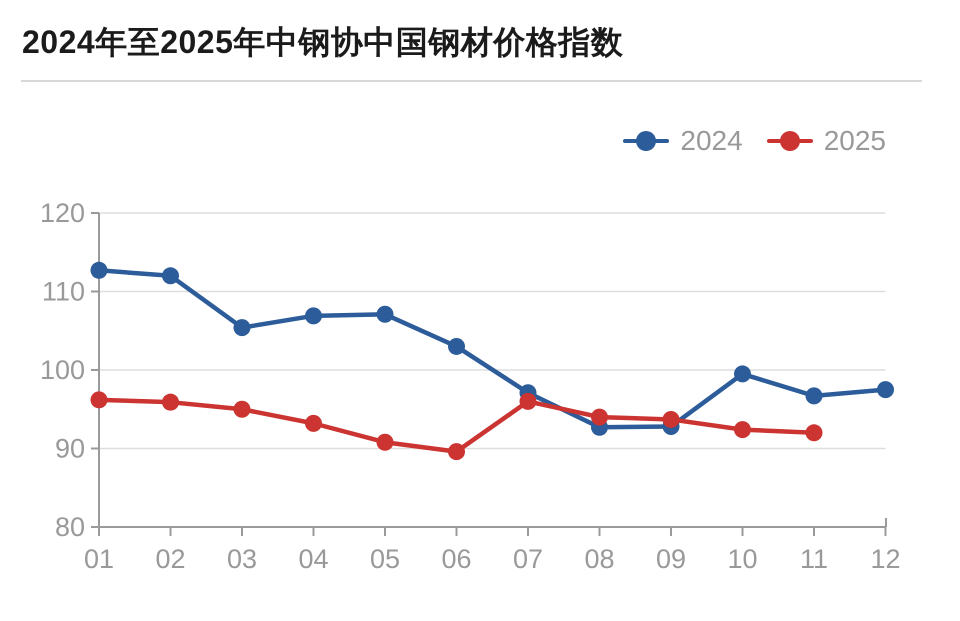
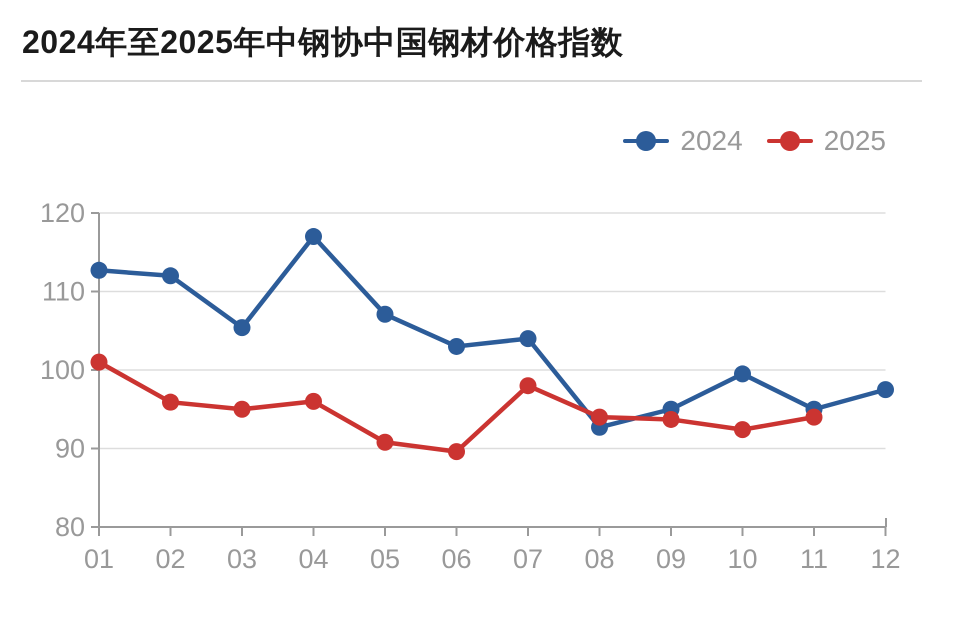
2025/01: 96 -> 101
2024/04: 107 -> 117
2025/04: 93 -> 96
2024/07: 97 -> 104
2025/07: 96 -> 98
2024/09: 93 -> 95
2024/11: 97 -> 95
2025/11: 92 -> 94
